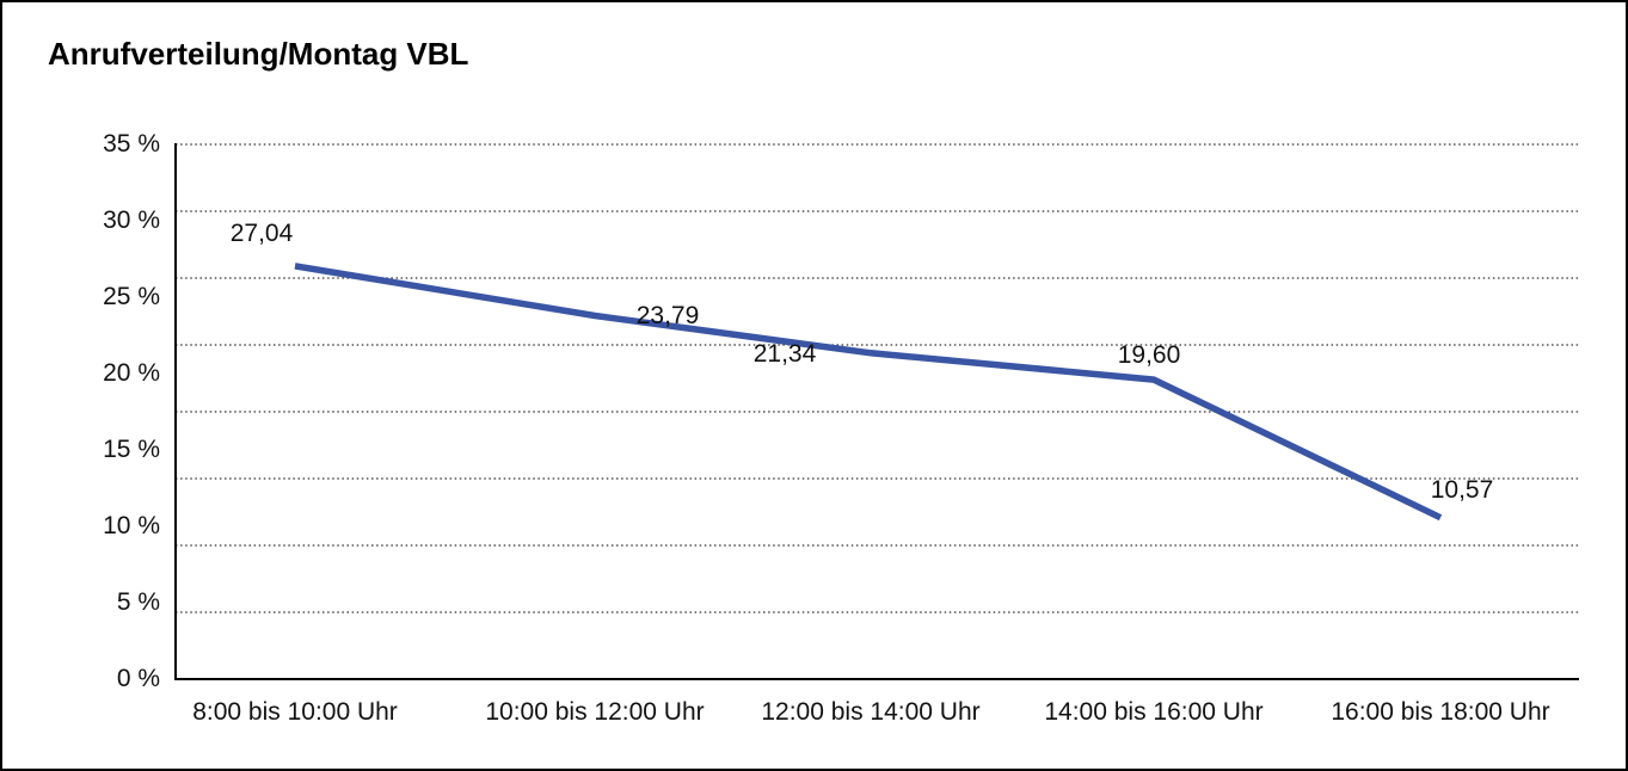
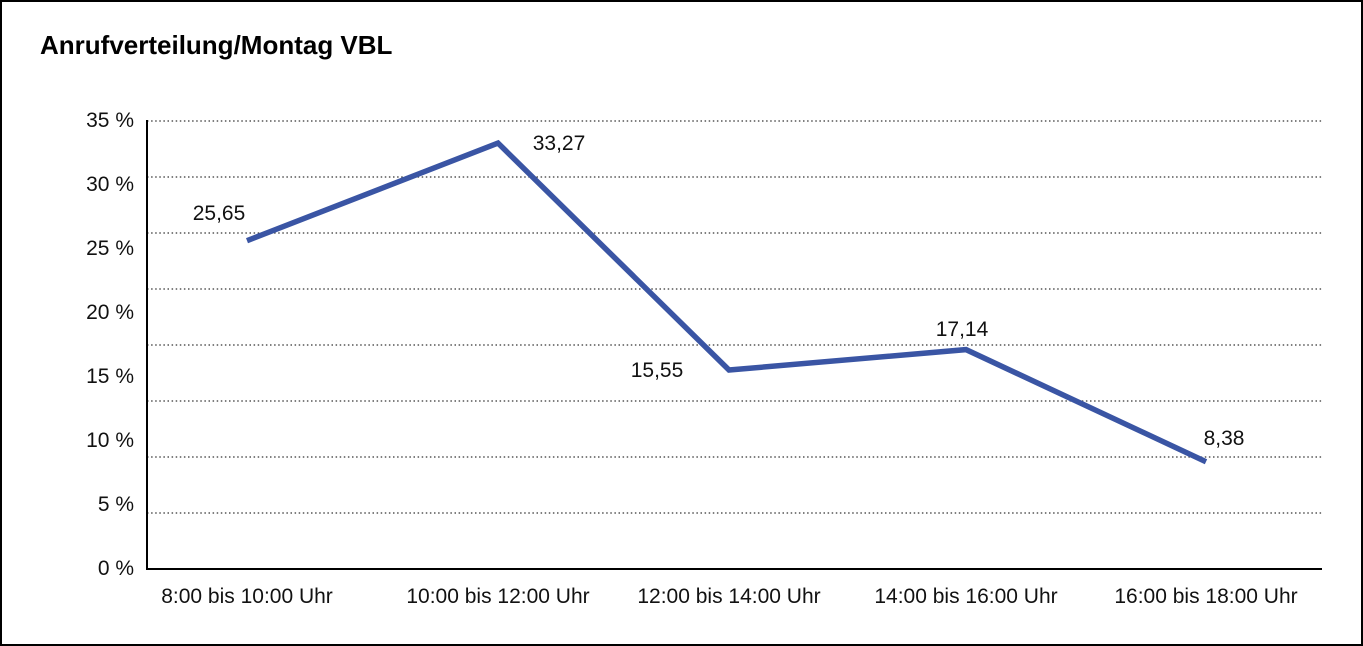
8:00 bis 10:00 Uhr: 27,04 -> 25,65
10:00 bis 12:00 Uhr: 23,79 -> 33,27
12:00 bis 14:00 Uhr: 21,34 -> 15,55
14:00 bis 16:00 Uhr: 19,60 -> 17,14
16:00 bis 18:00 Uhr: 10,57 -> 8,38
